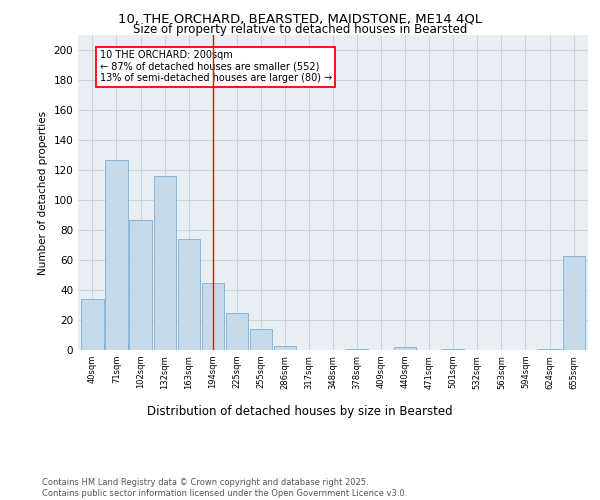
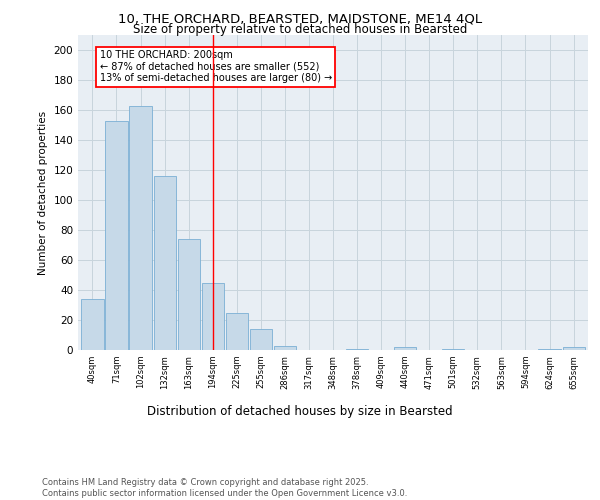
71sqm: 127 -> 153
102sqm: 87 -> 163
655sqm: 63 -> 2
